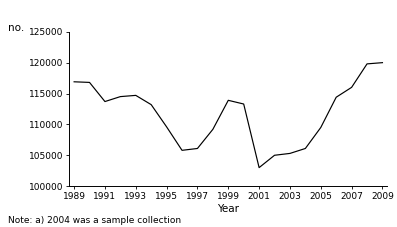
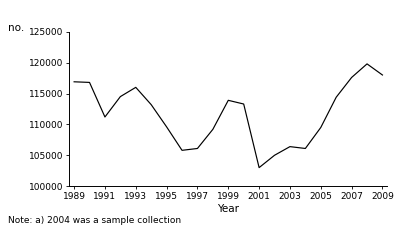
1991: 113700 -> 111200
1993: 114700 -> 116000
2003: 105300 -> 106400
2007: 116000 -> 117600
2009: 120000 -> 118000
